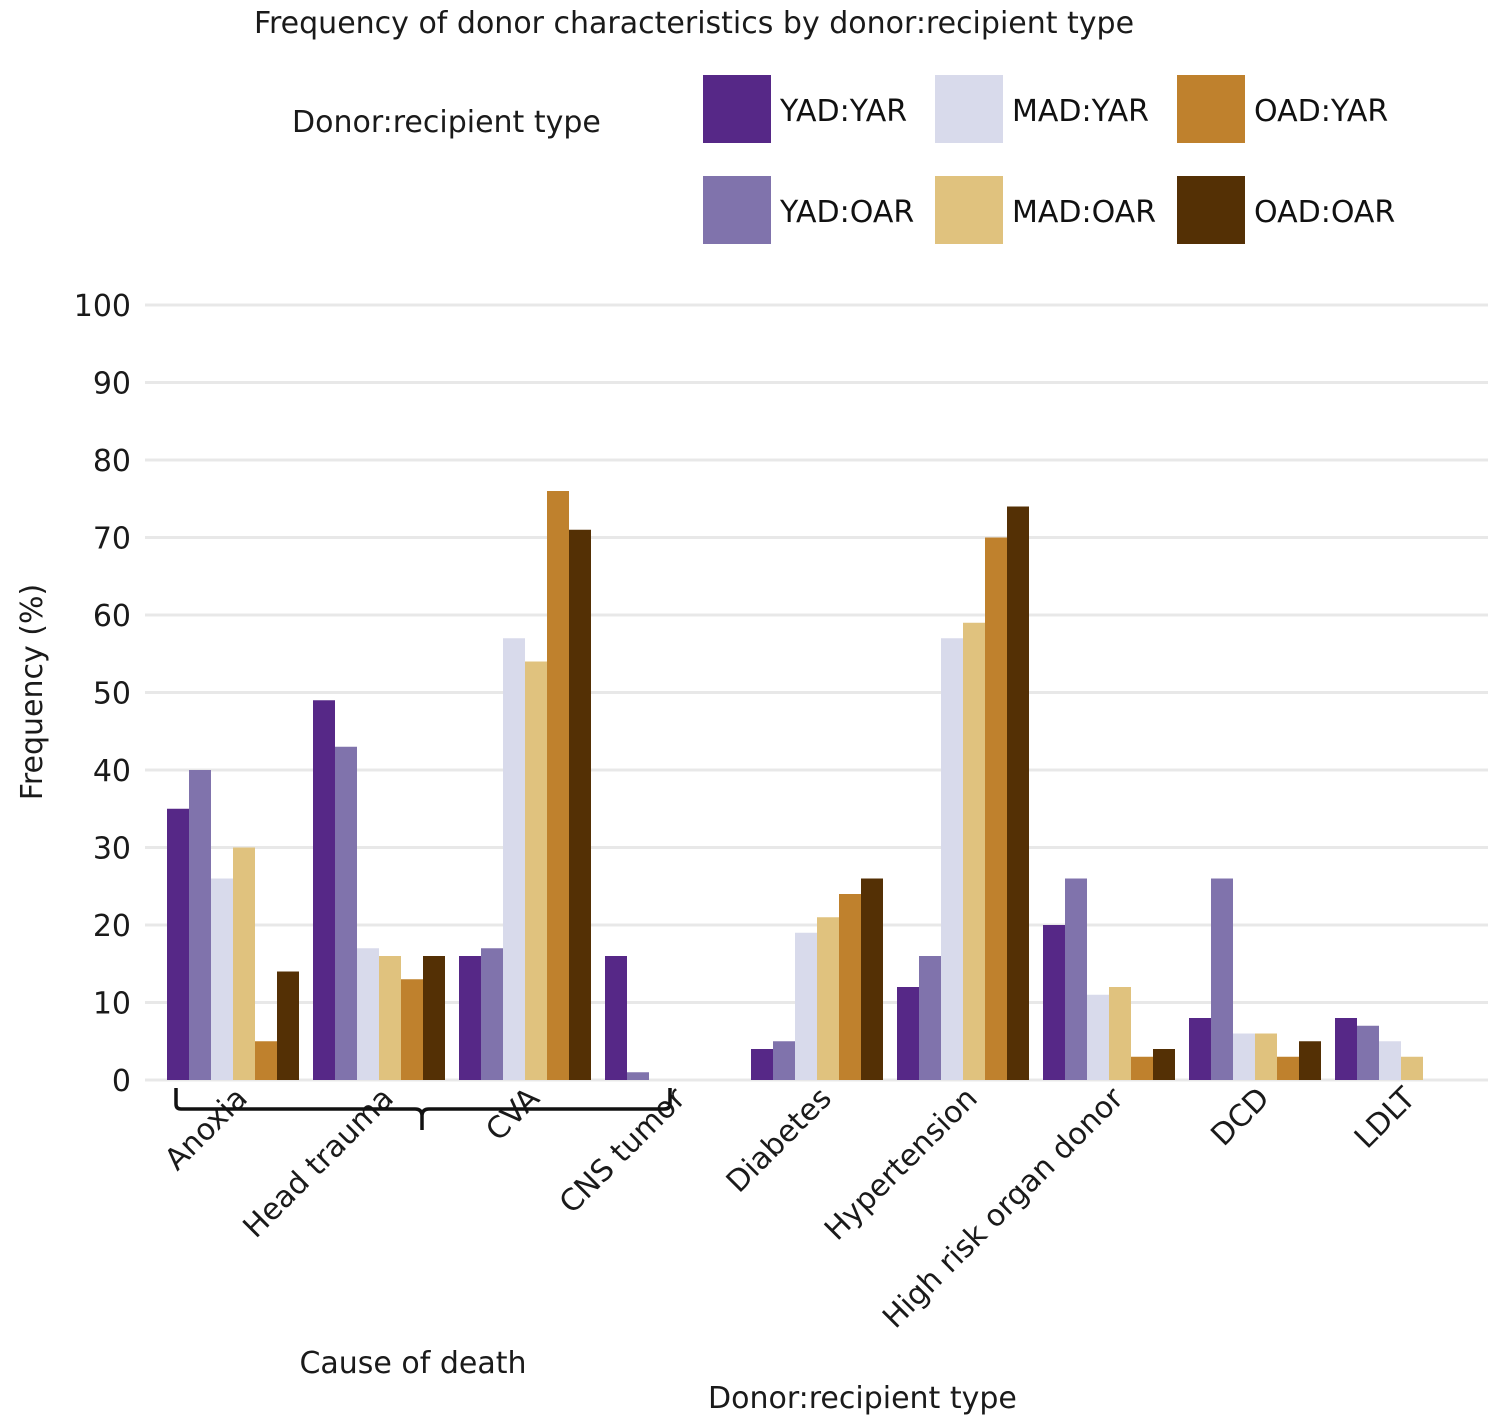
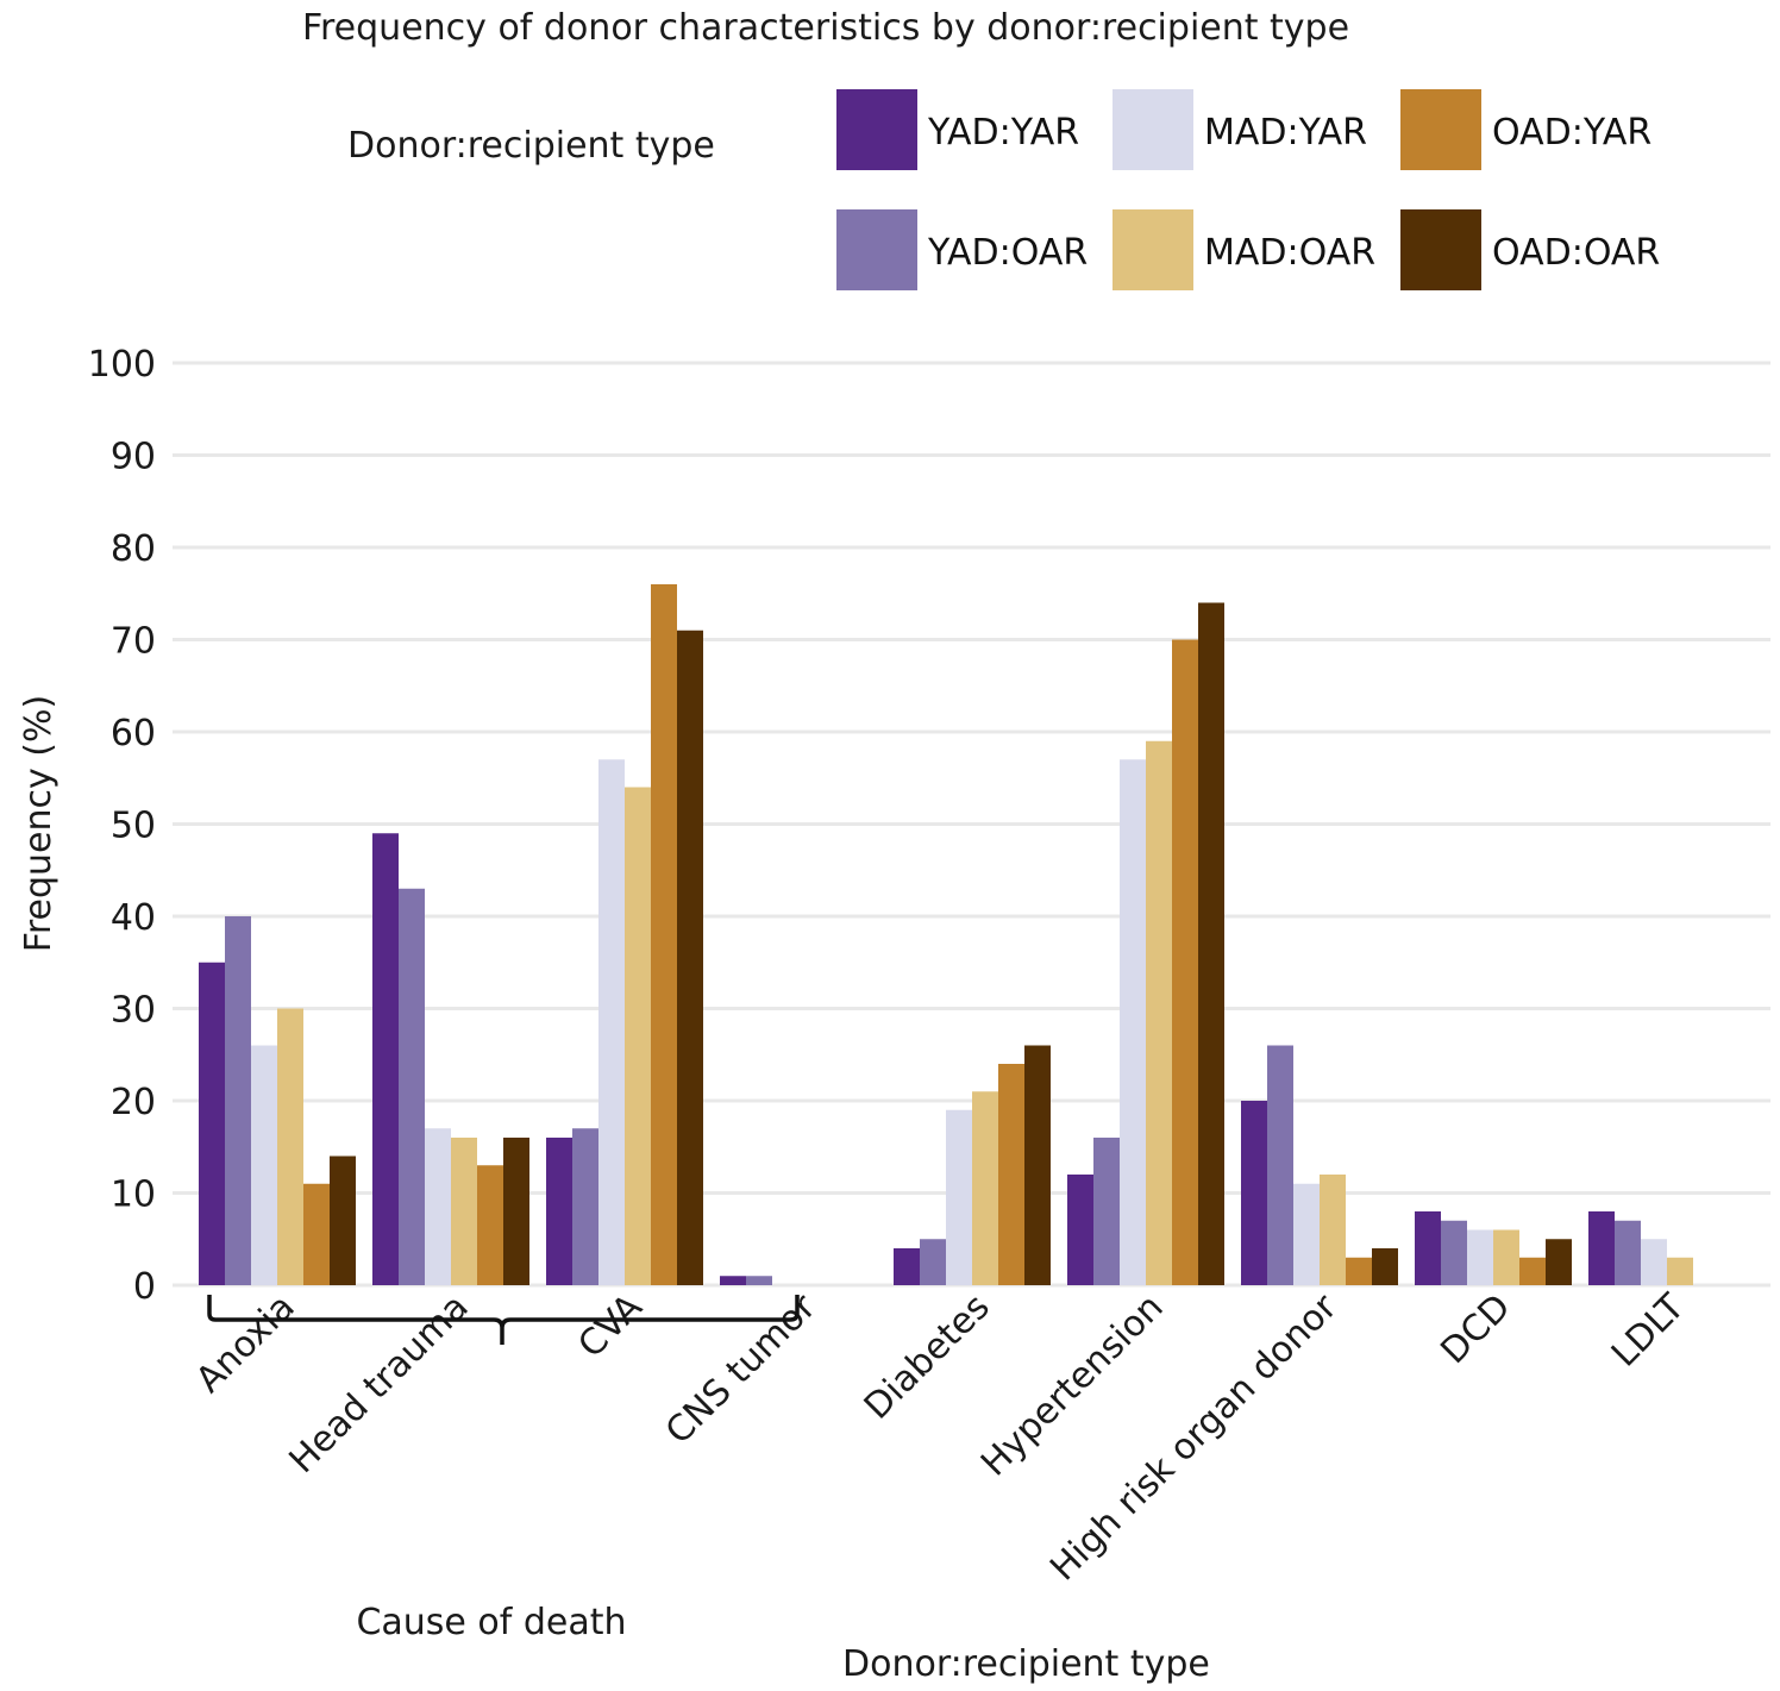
OAD:YAR/Anoxia: 5 -> 11
YAD:YAR/CNS tumor: 16 -> 1
YAD:OAR/DCD: 26 -> 7
